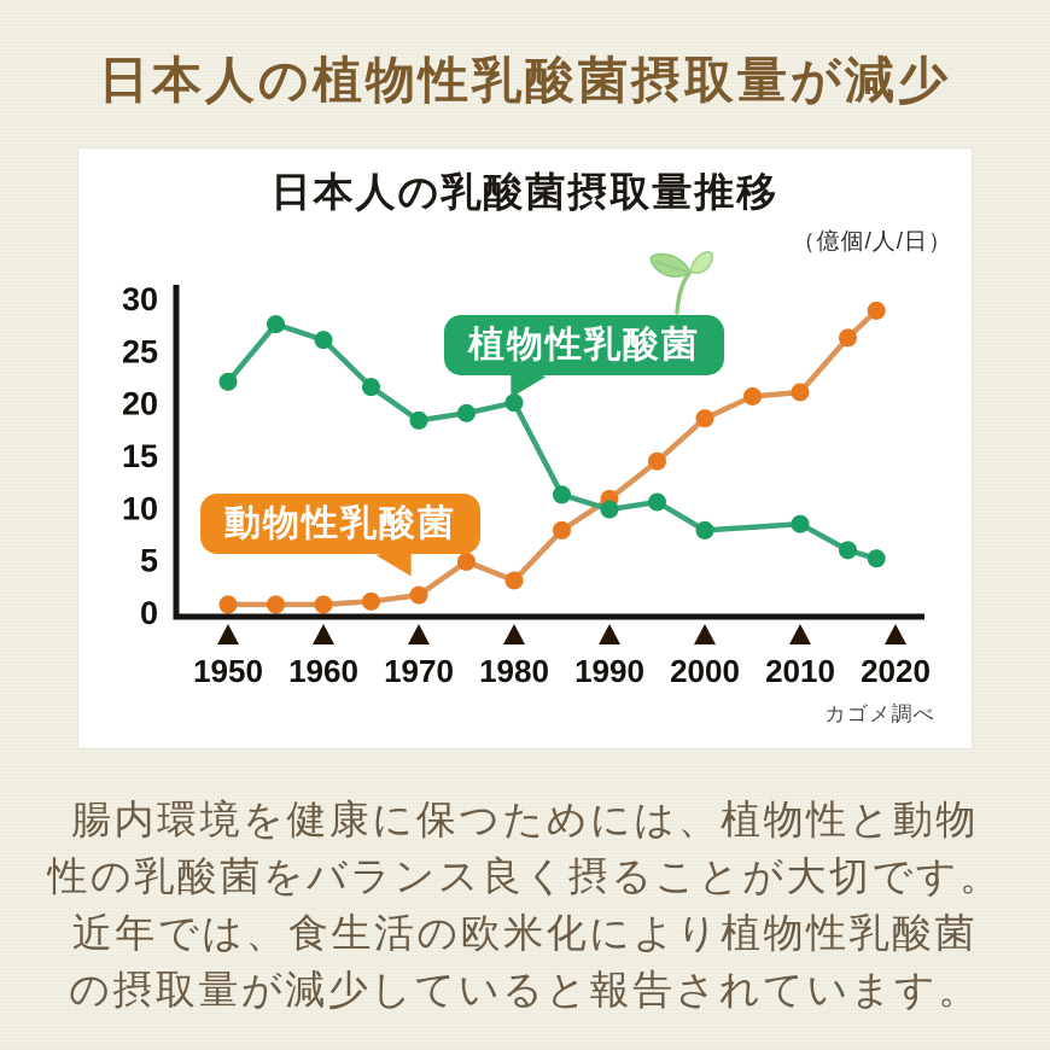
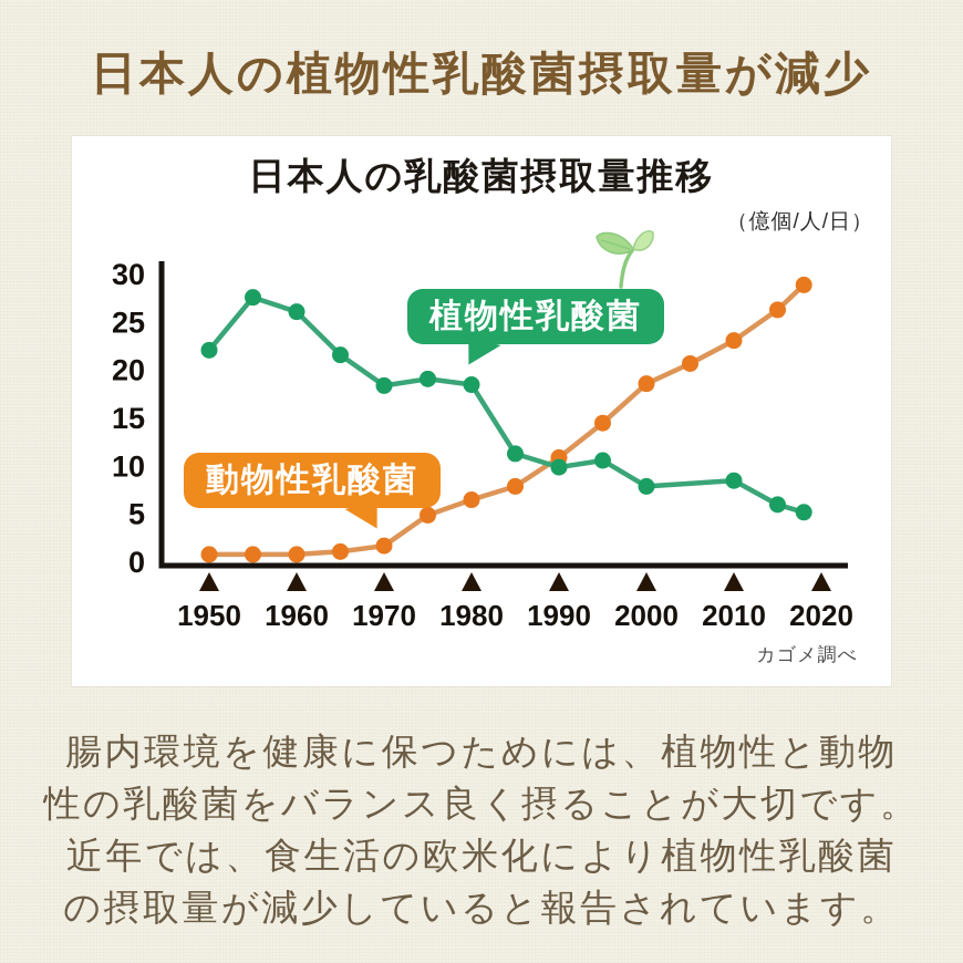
植物性乳酸菌/1980: 20 -> 18
動物性乳酸菌/1980: 3 -> 6
動物性乳酸菌/2010: 21 -> 23
